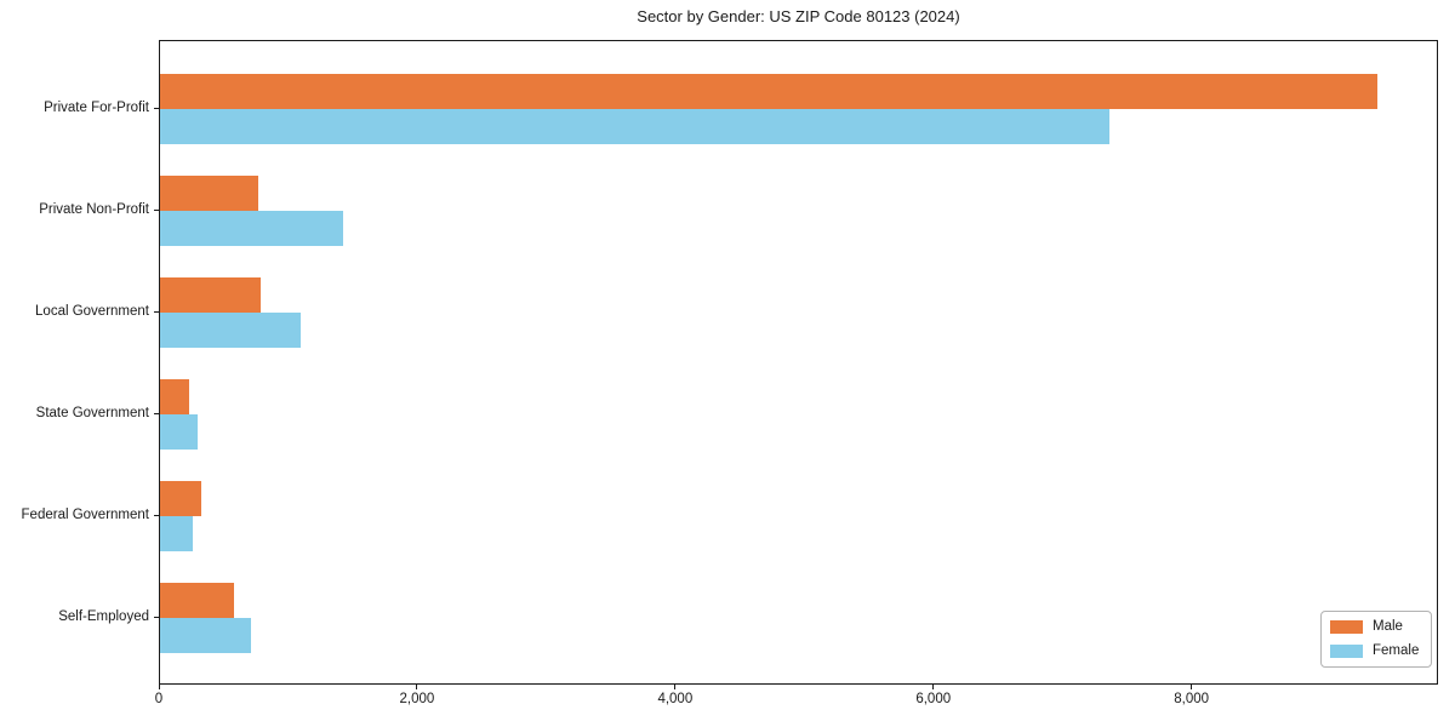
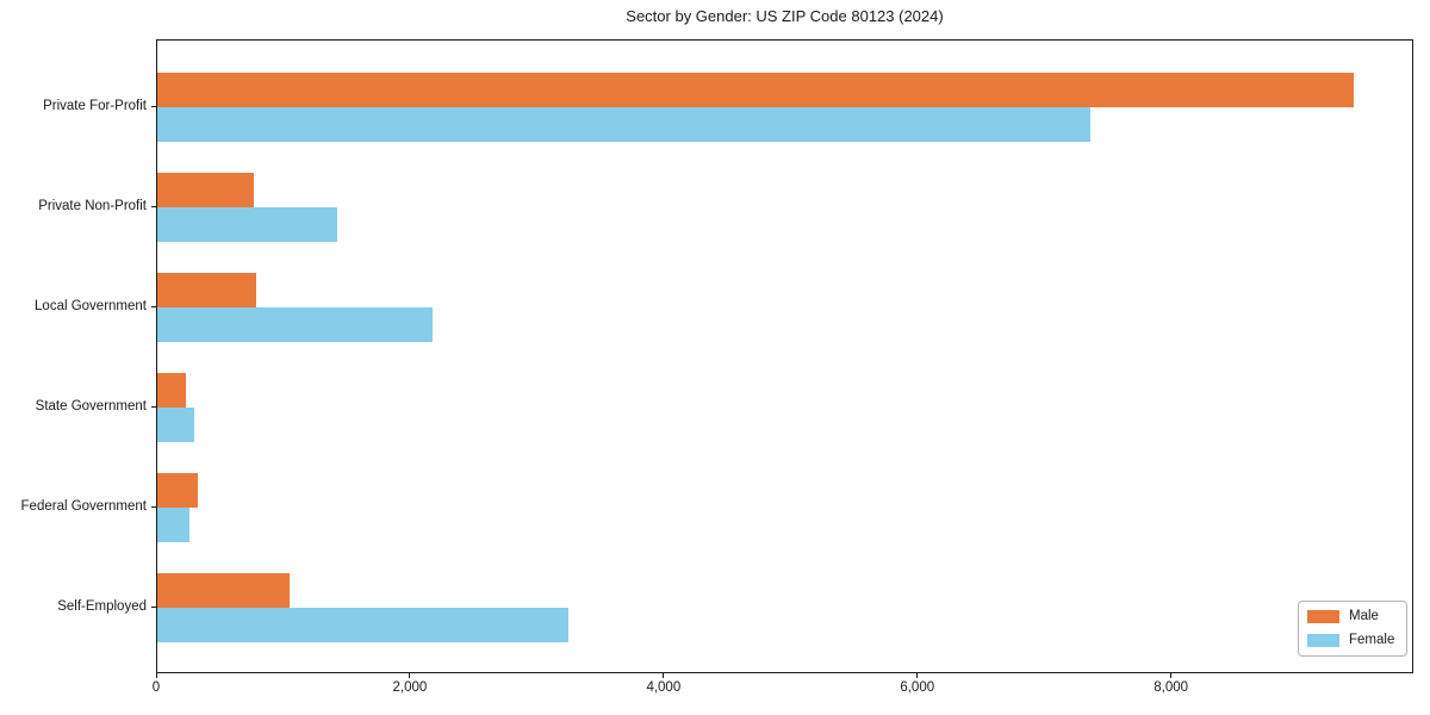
Female/Local Government: 1080 -> 2170
Male/Self-Employed: 570 -> 1040
Female/Self-Employed: 700 -> 3240
